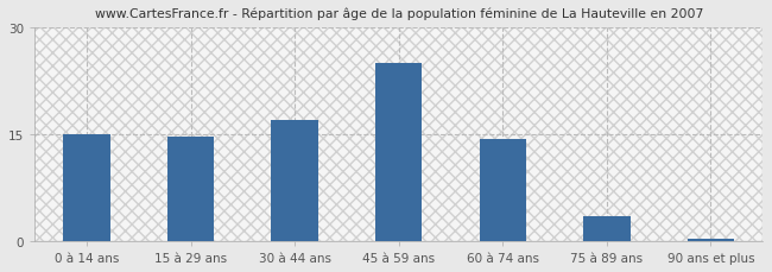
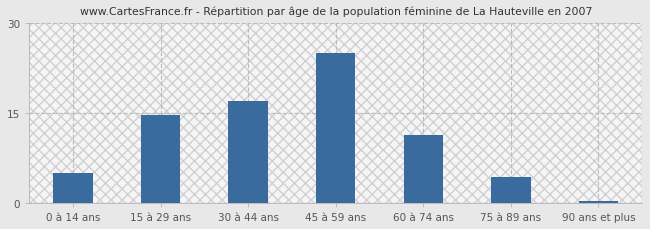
0 à 14 ans: 15.0 -> 5.0
60 à 74 ans: 14.4 -> 11.4
75 à 89 ans: 3.5 -> 4.4
